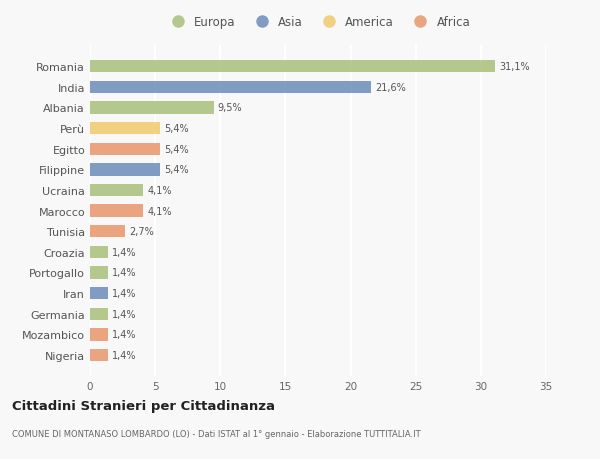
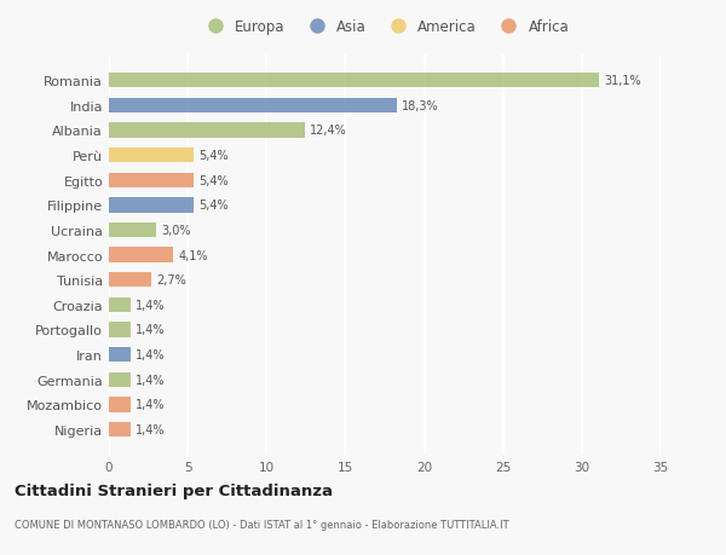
India: 21,6% -> 18,3%
Albania: 9,5% -> 12,4%
Ucraina: 4,1% -> 3,0%
